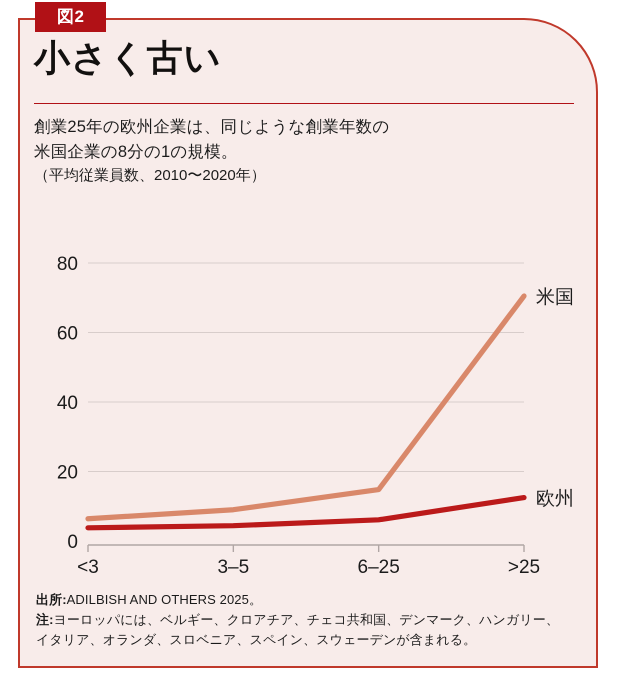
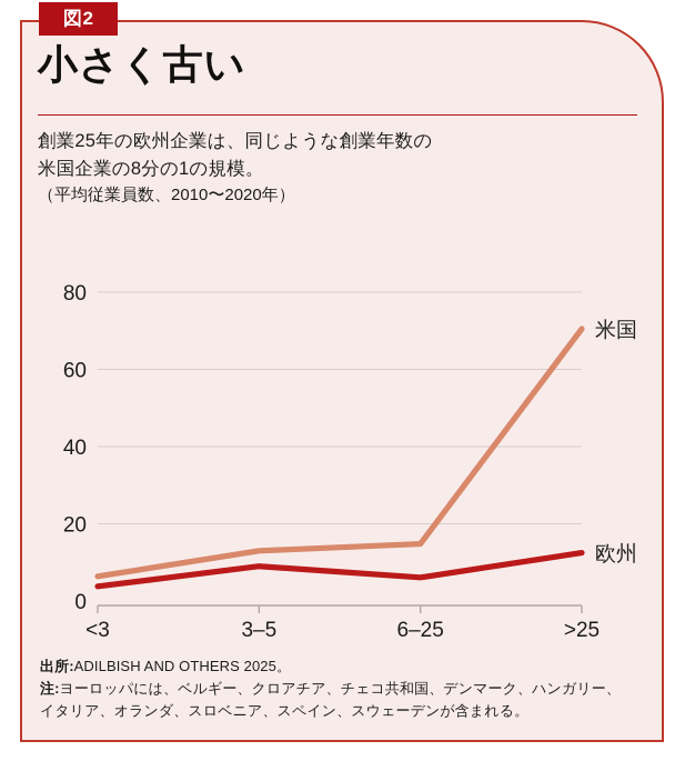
米国/3–5: 9 -> 13
欧州/3–5: 4 -> 9
